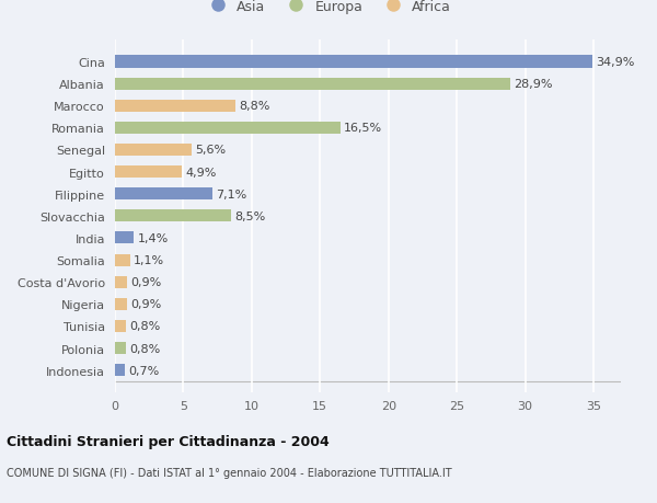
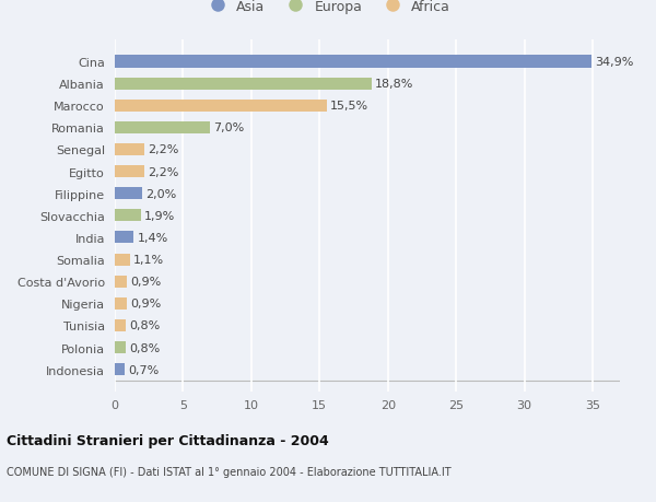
Albania: 28,9% -> 18,8%
Marocco: 8,8% -> 15,5%
Romania: 16,5% -> 7,0%
Senegal: 5,6% -> 2,2%
Egitto: 4,9% -> 2,2%
Filippine: 7,1% -> 2,0%
Slovacchia: 8,5% -> 1,9%
